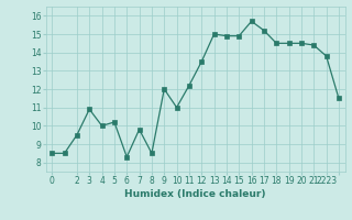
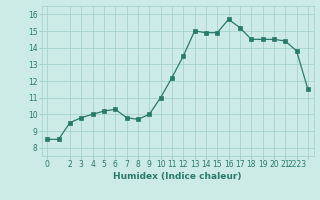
3: 10.9 -> 9.8
6: 8.3 -> 10.3
8: 8.5 -> 9.7
9: 12.0 -> 10.0
